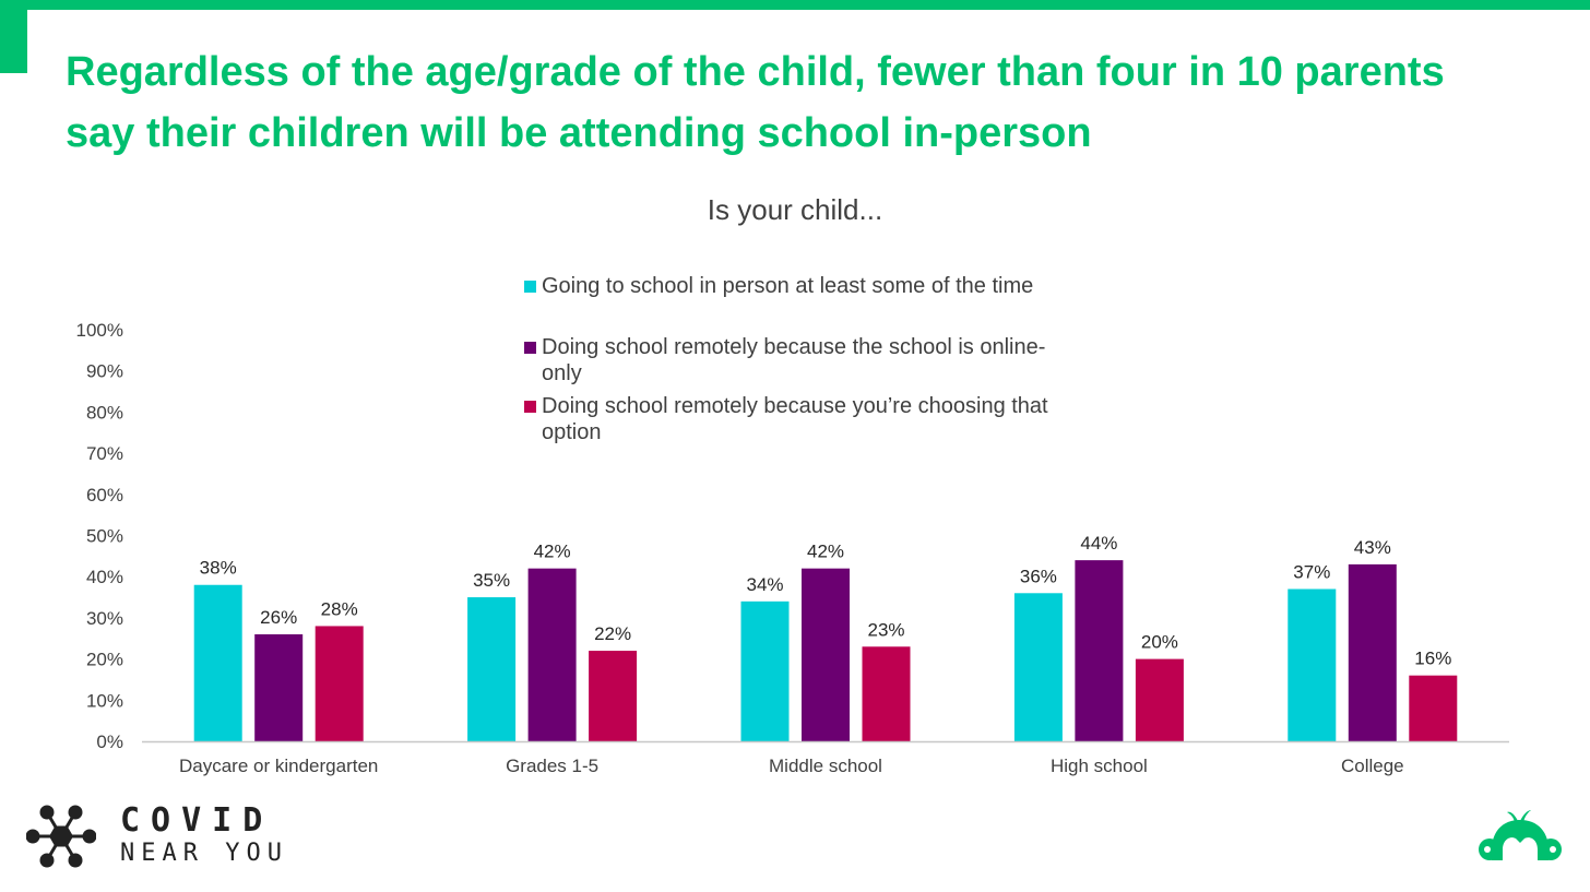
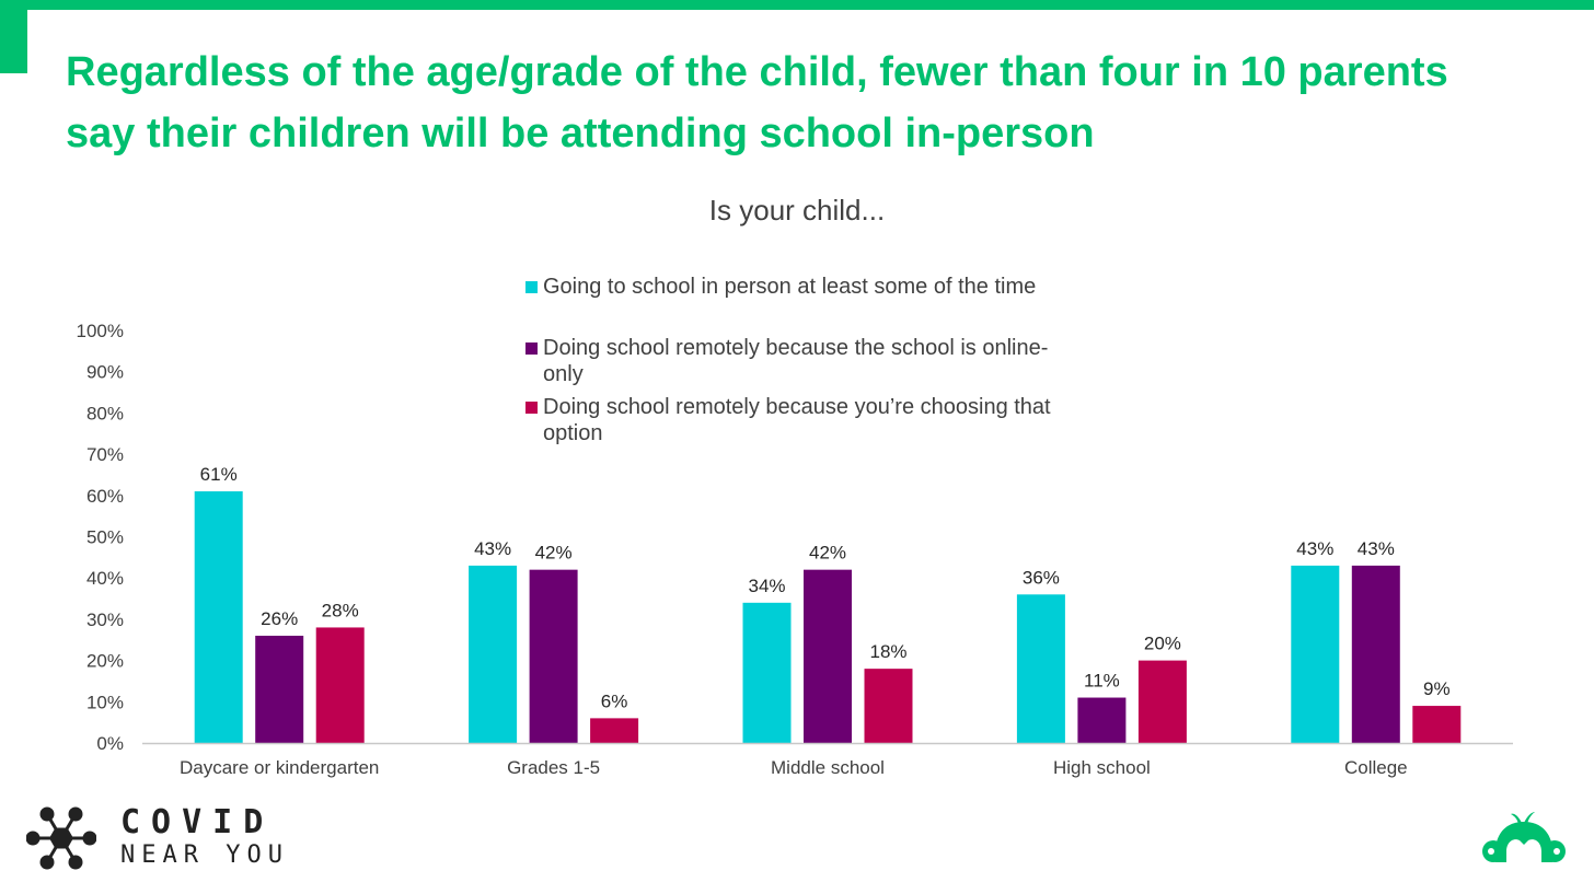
Going to school in person at least some of the time/Daycare or kindergarten: 38% -> 61%
Going to school in person at least some of the time/Grades 1-5: 35% -> 43%
Doing school remotely because you’re choosing that option/Grades 1-5: 22% -> 6%
Doing school remotely because you’re choosing that option/Middle school: 23% -> 18%
Doing school remotely because the school is online-only/High school: 44% -> 11%
Going to school in person at least some of the time/College: 37% -> 43%
Doing school remotely because you’re choosing that option/College: 16% -> 9%
